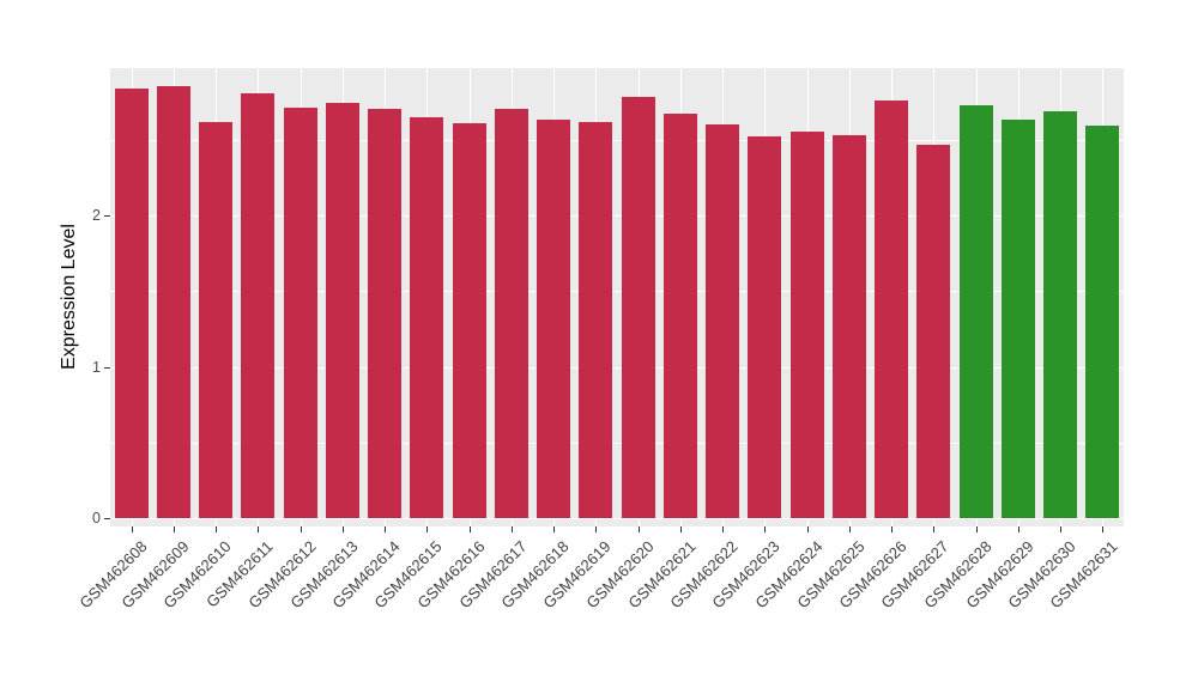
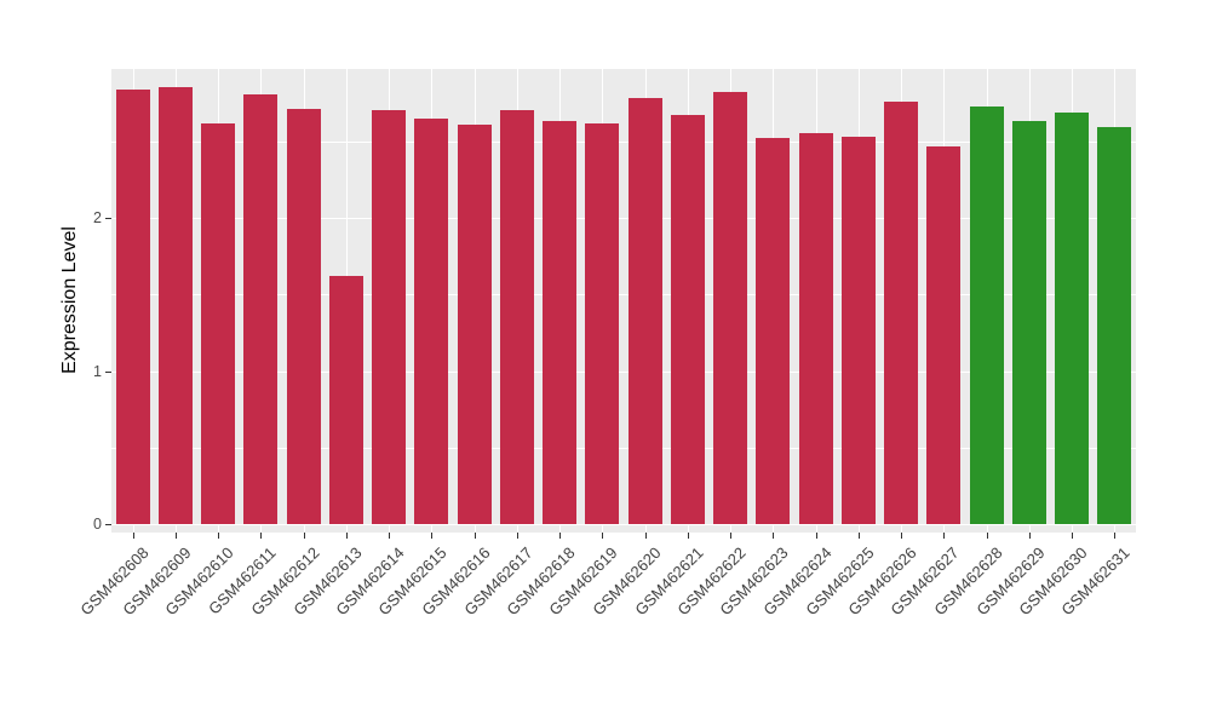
GSM462613: 2.74 -> 1.62
GSM462622: 2.60 -> 2.82
